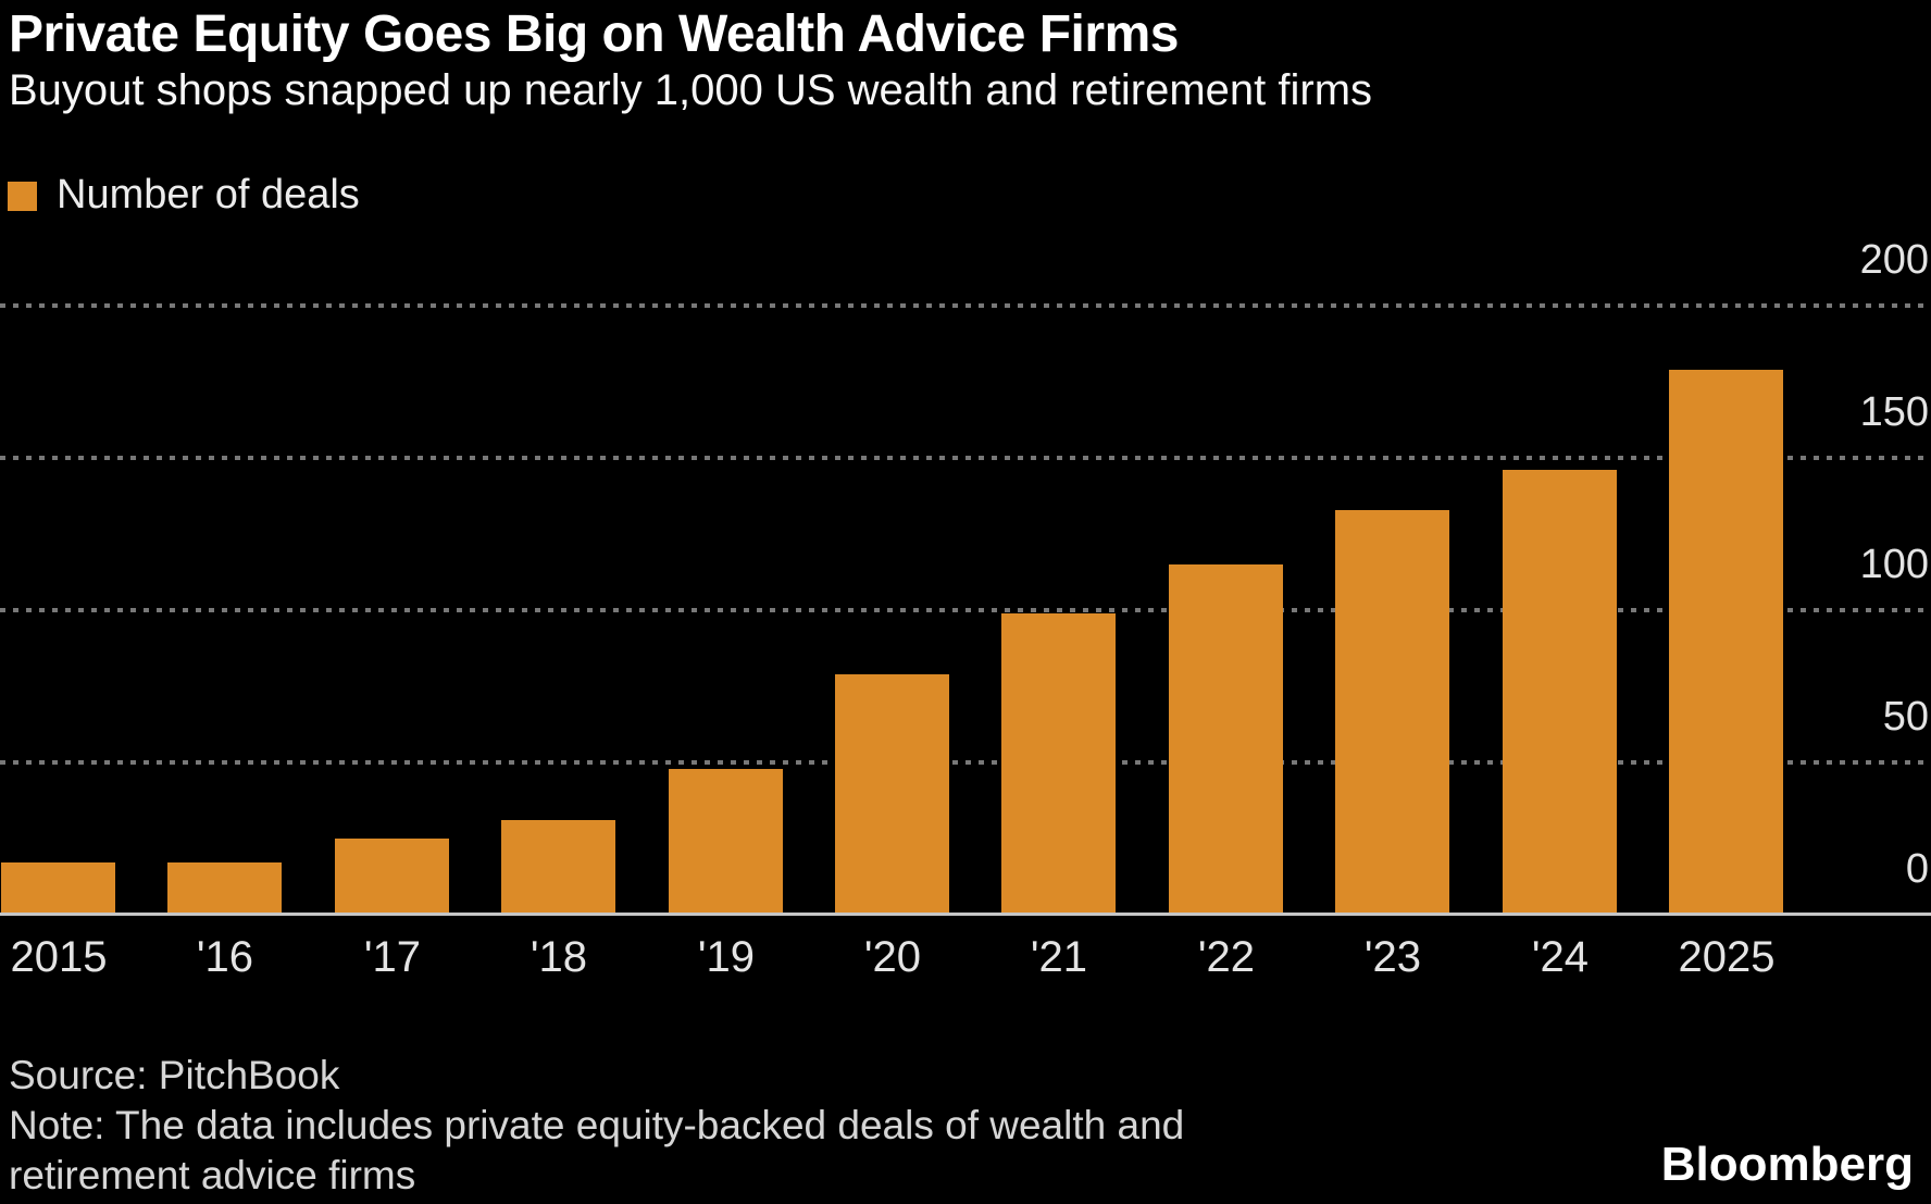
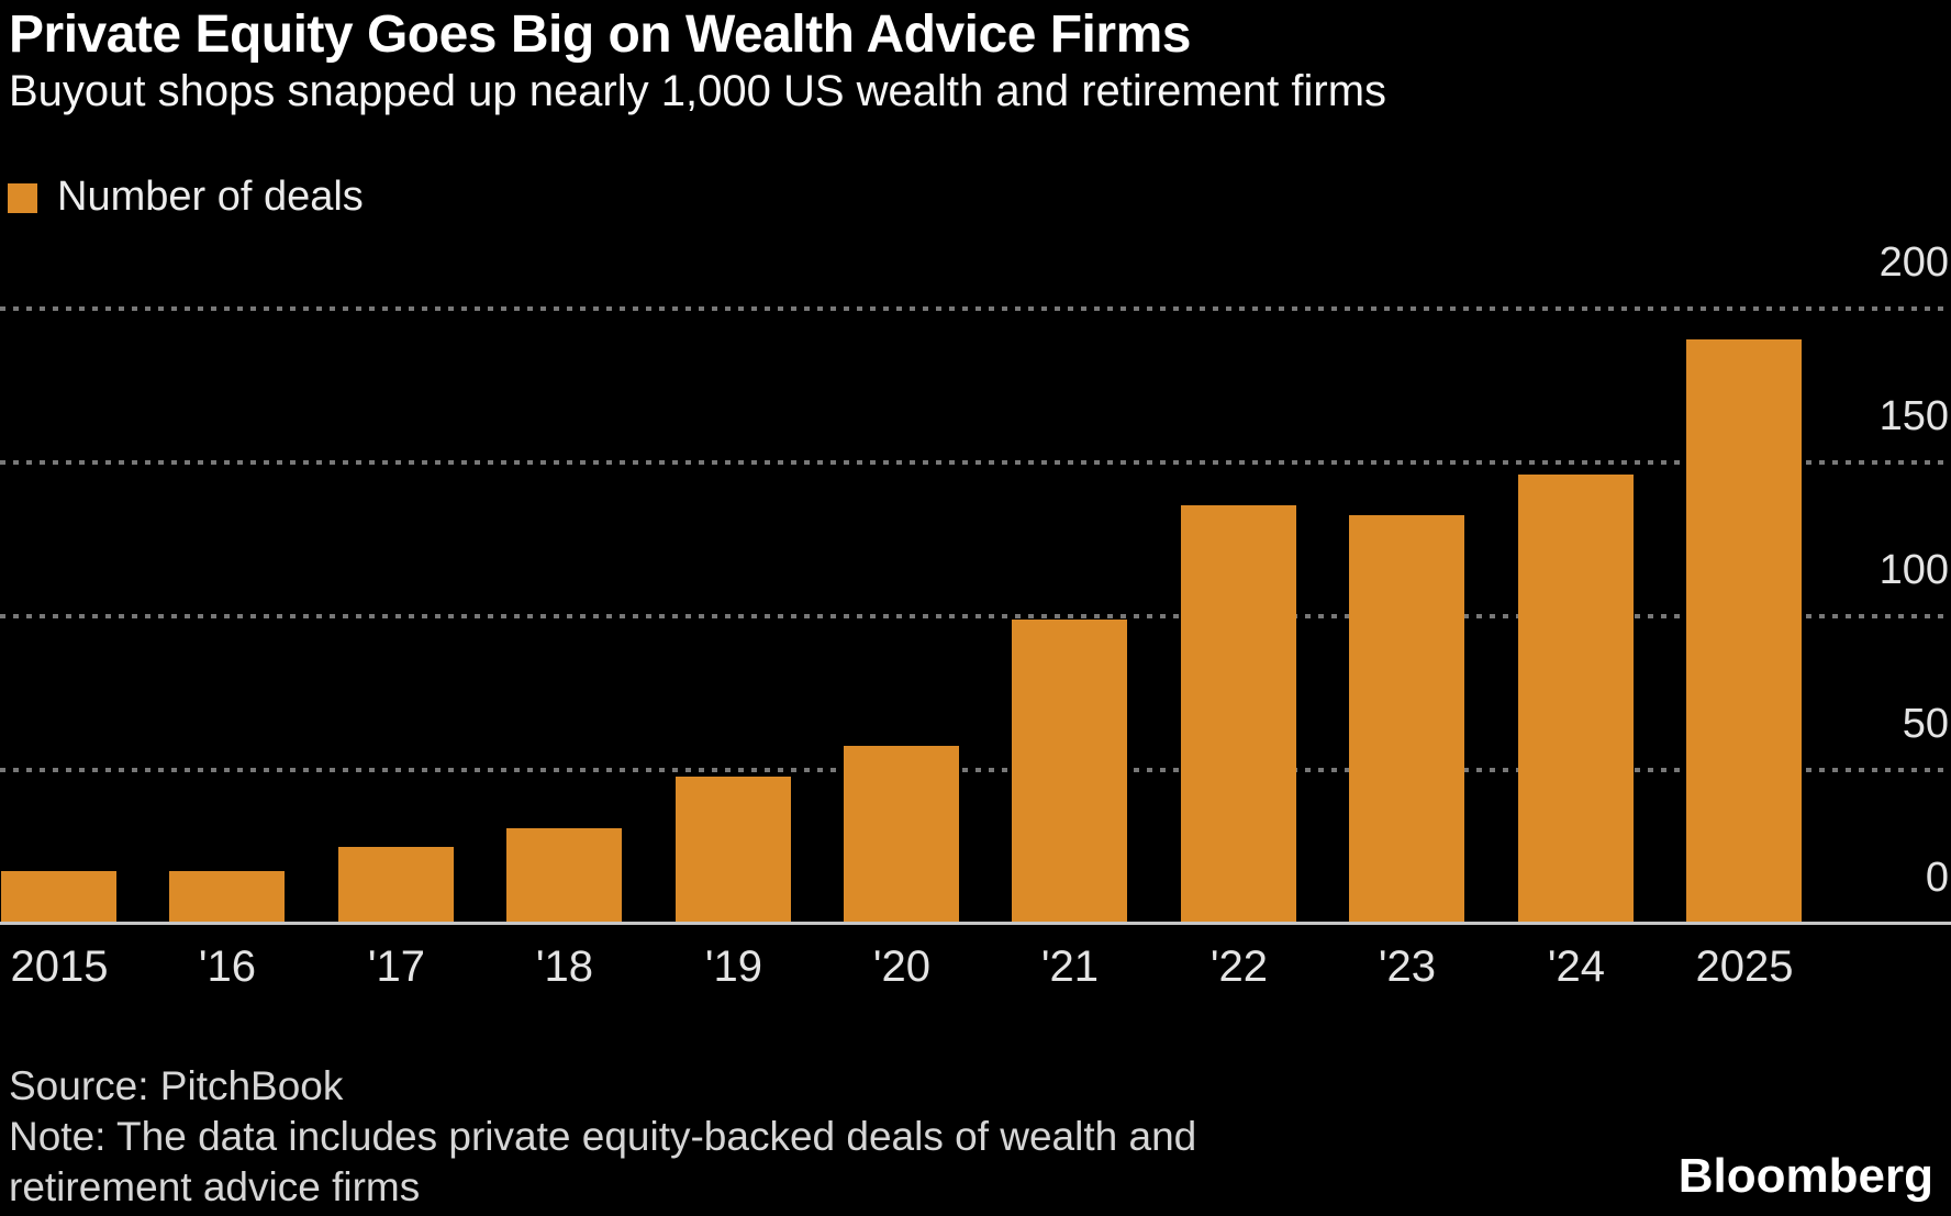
'20: 79 -> 58
'22: 115 -> 136
2025: 179 -> 190
